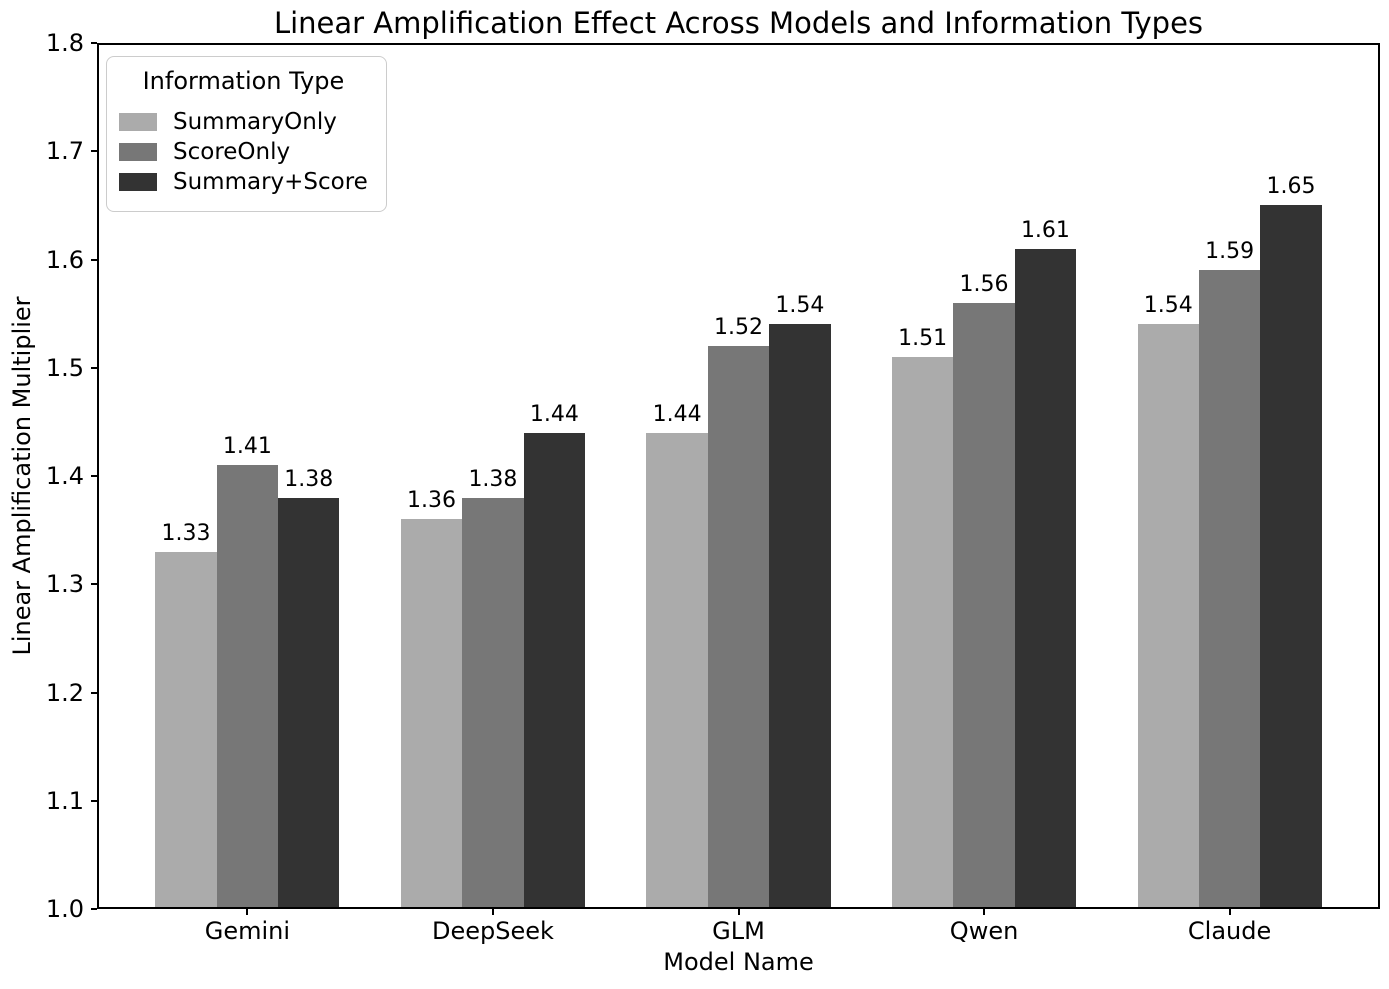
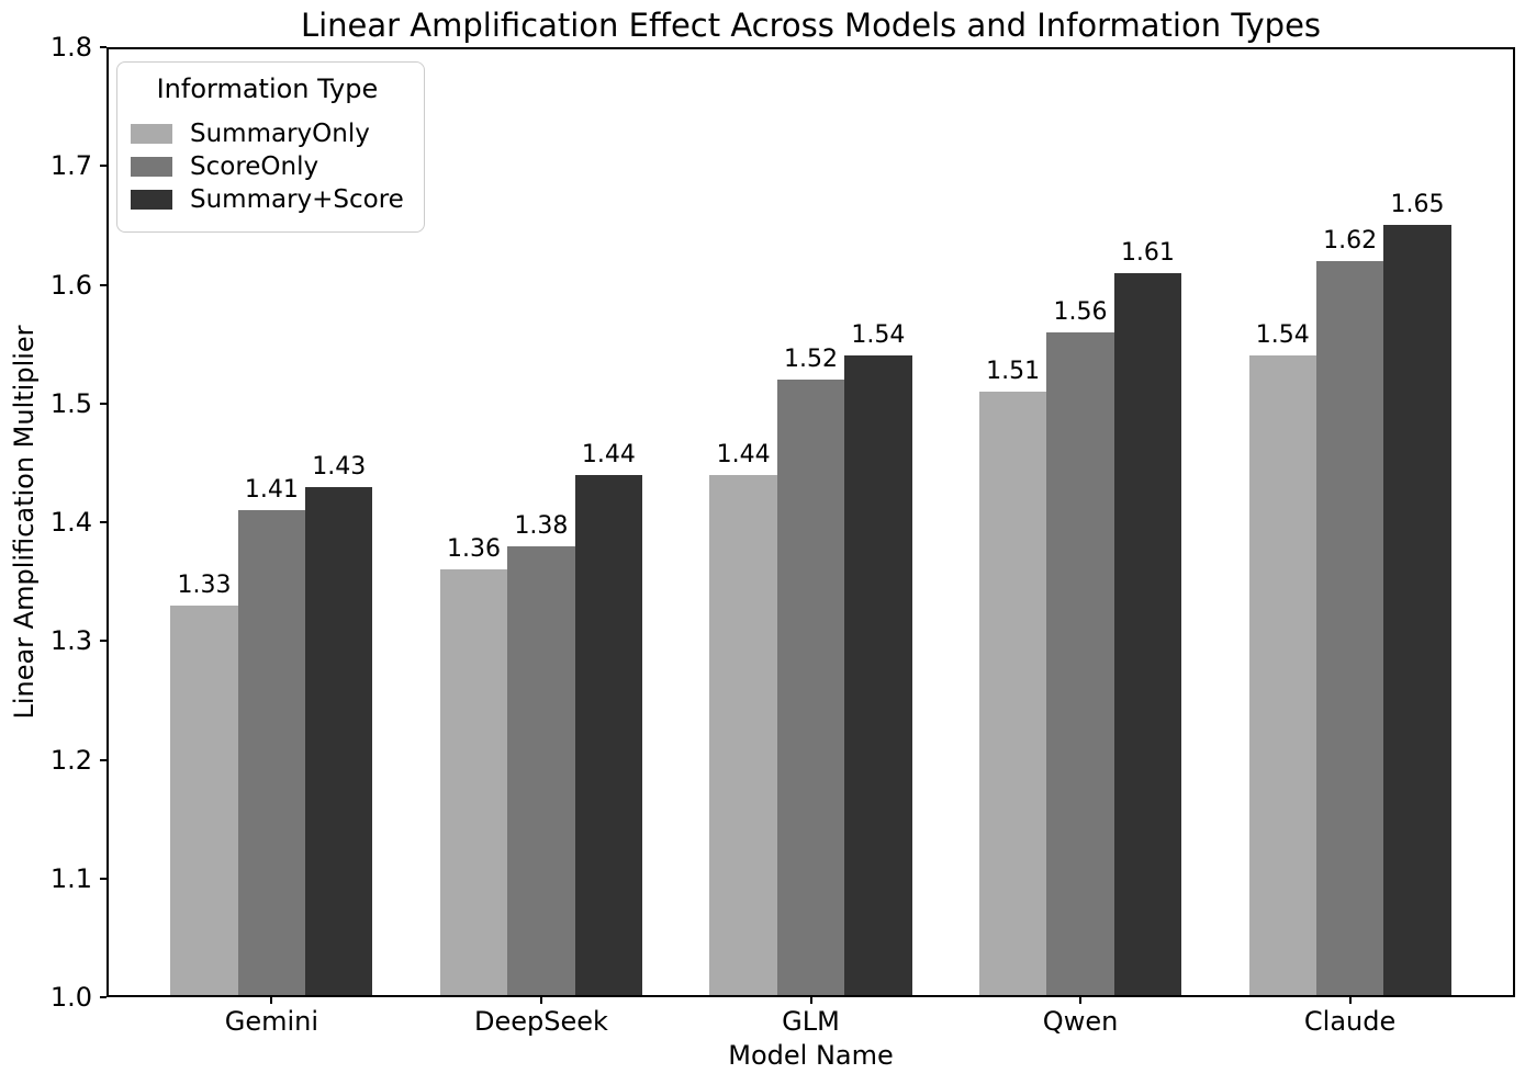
Summary+Score/Gemini: 1.38 -> 1.43
ScoreOnly/Claude: 1.59 -> 1.62
